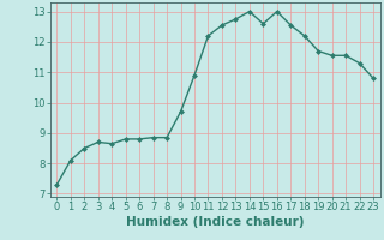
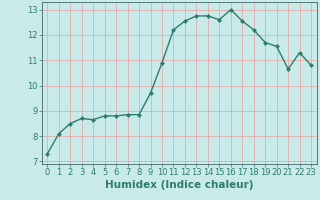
14: 13.00 -> 12.75
21: 11.55 -> 10.65
